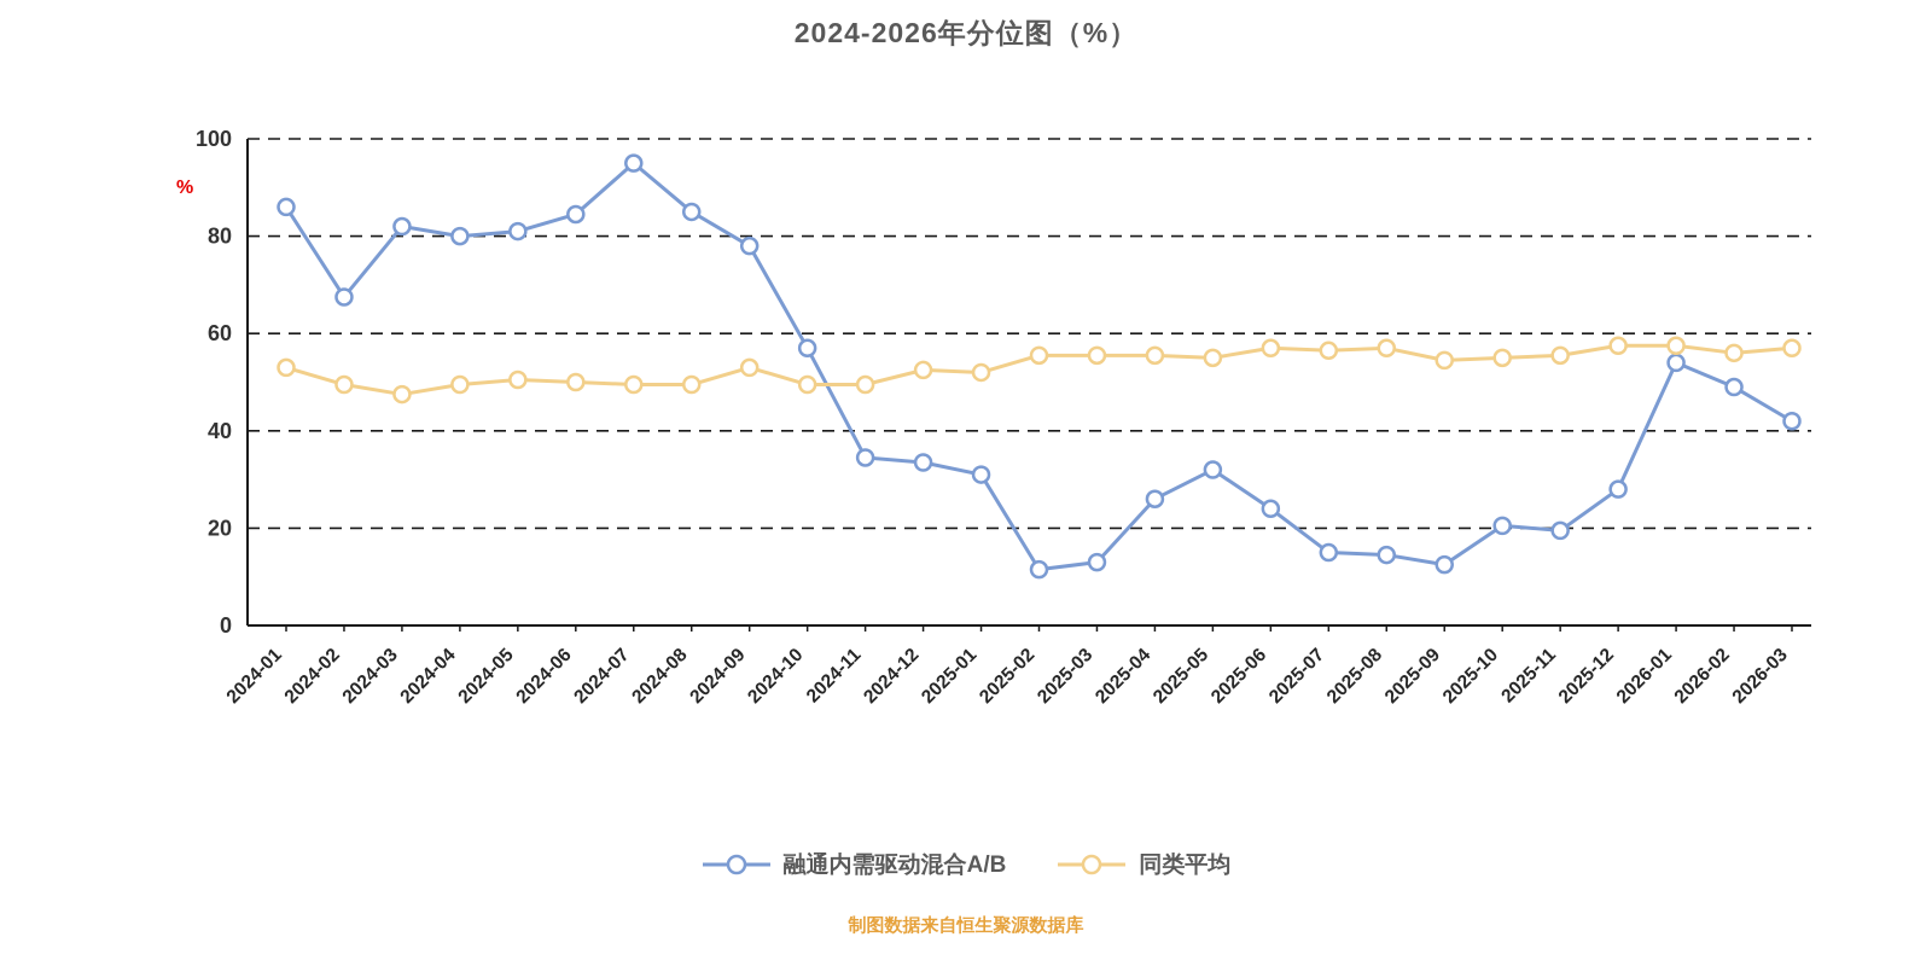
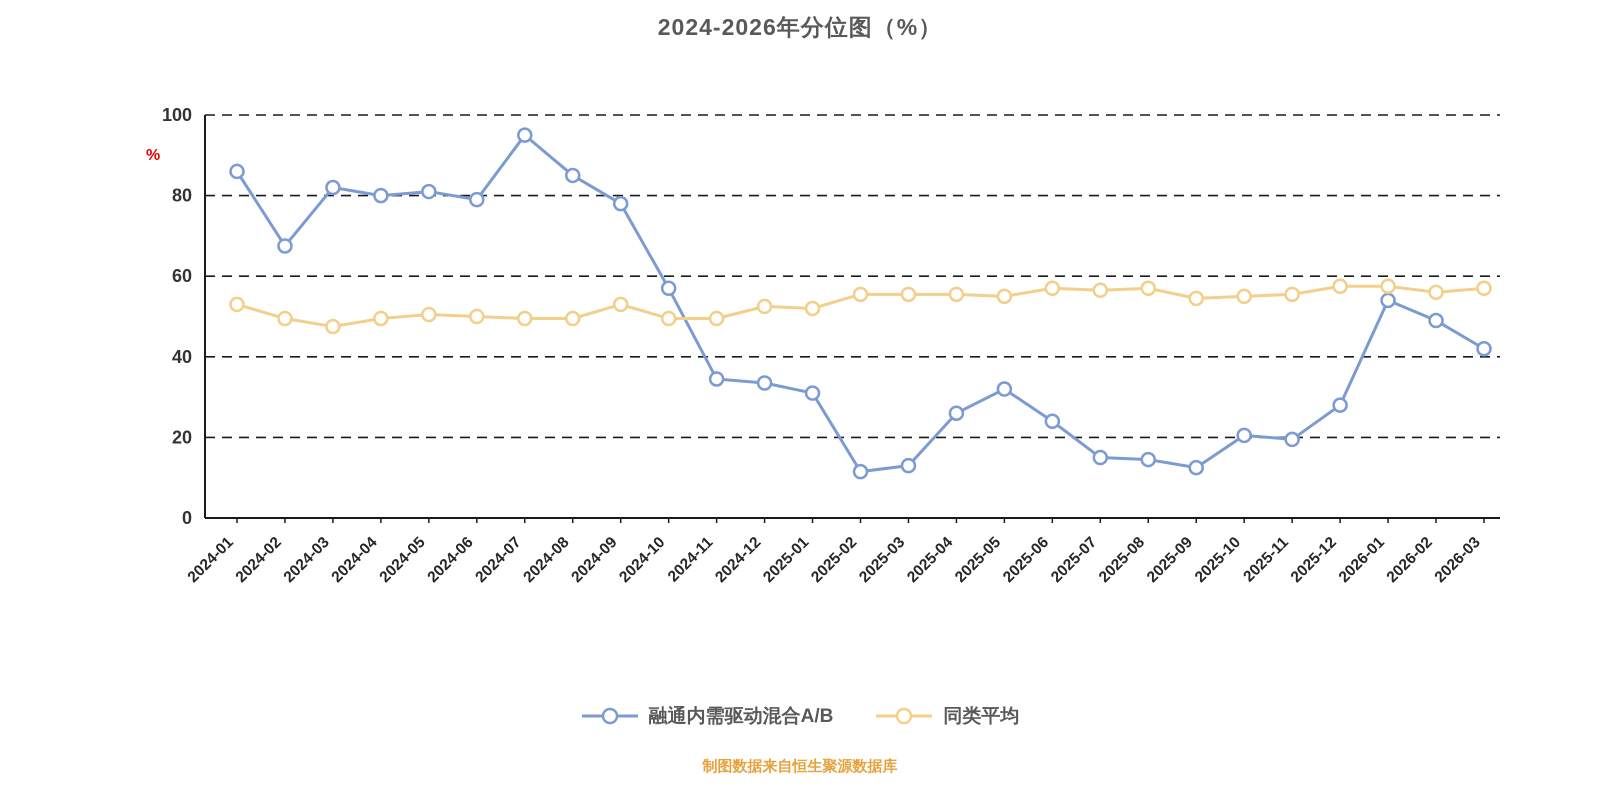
融通内需驱动混合A/B/2024-06: 84 -> 79
